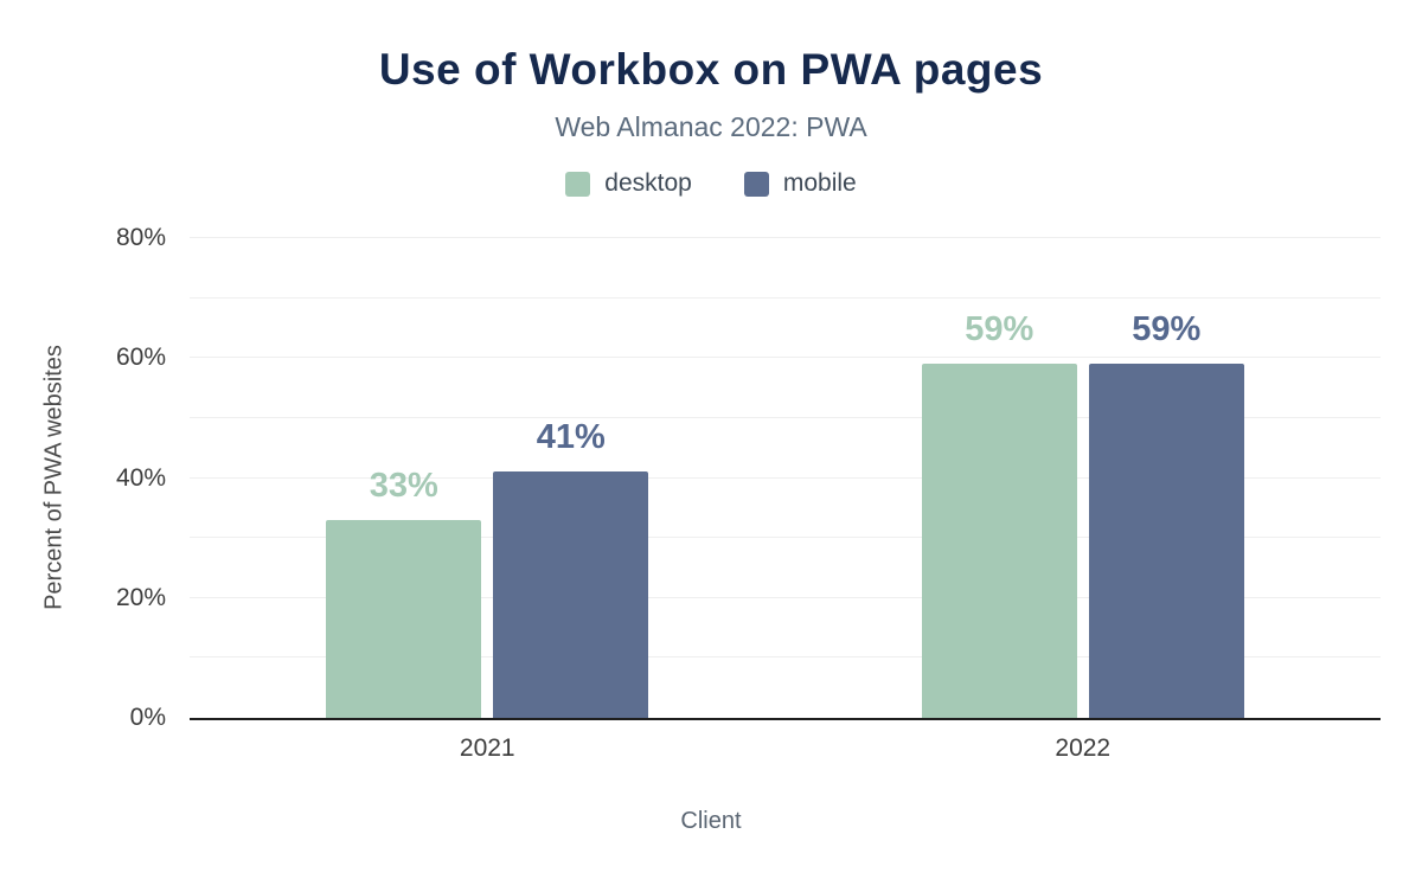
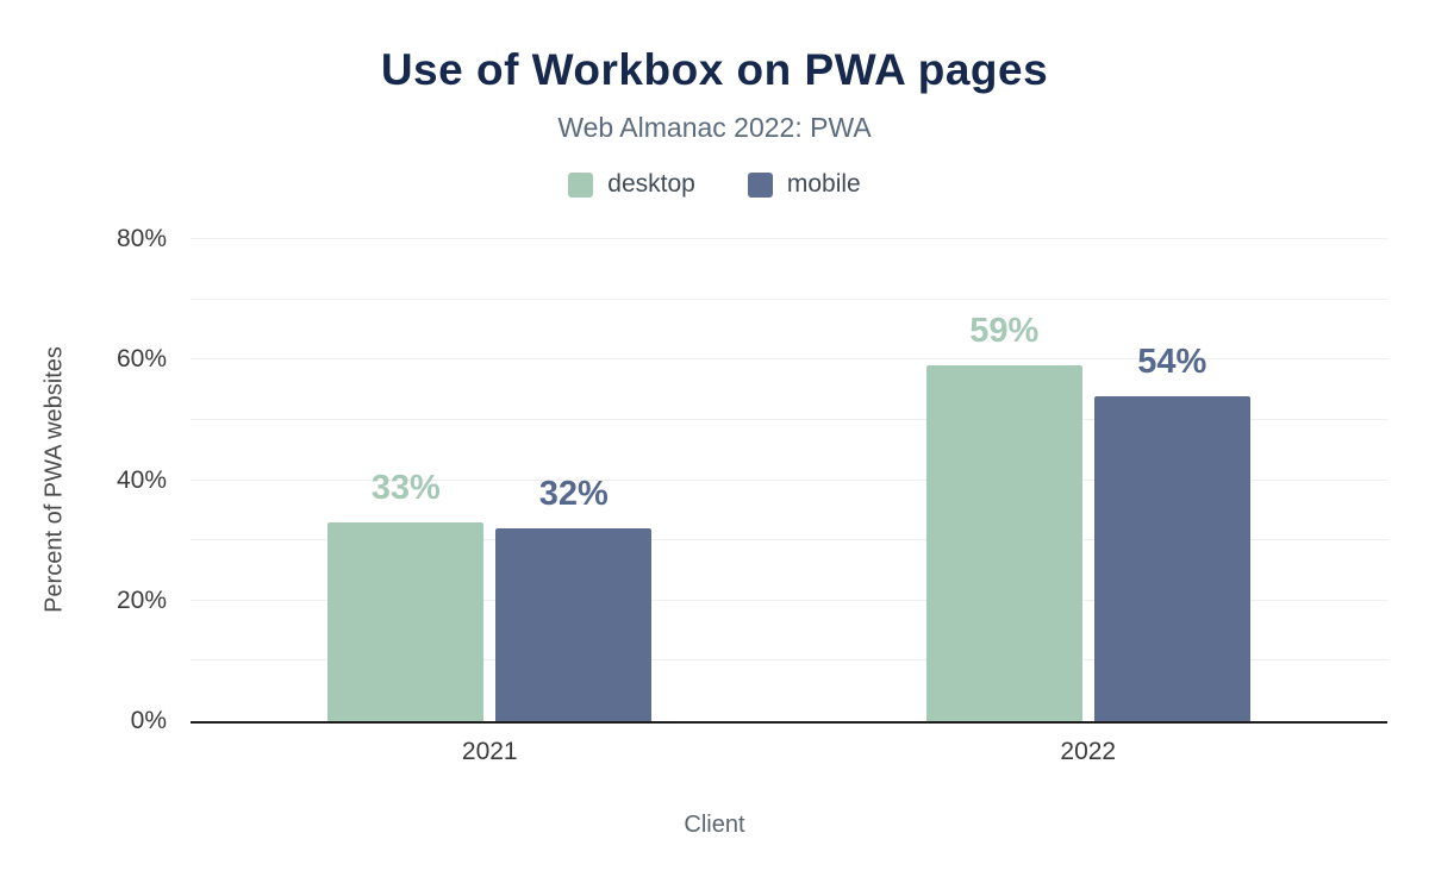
mobile/2021: 41% -> 32%
mobile/2022: 59% -> 54%
